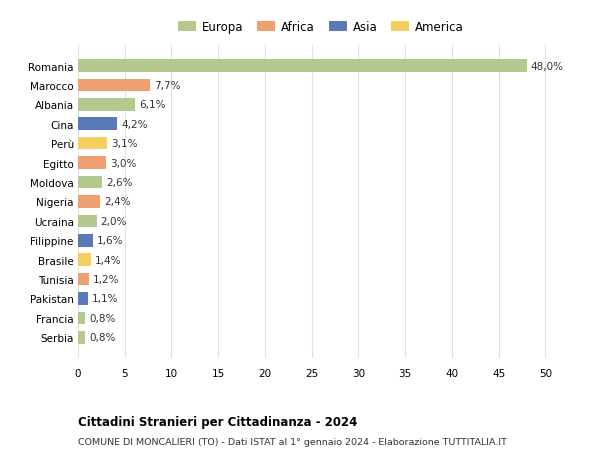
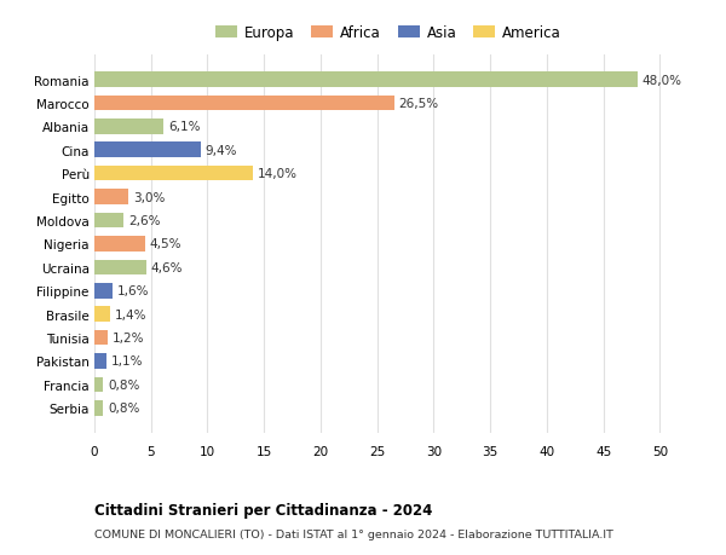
Marocco: 7,7% -> 26,5%
Cina: 4,2% -> 9,4%
Perù: 3,1% -> 14,0%
Nigeria: 2,4% -> 4,5%
Ucraina: 2,0% -> 4,6%
